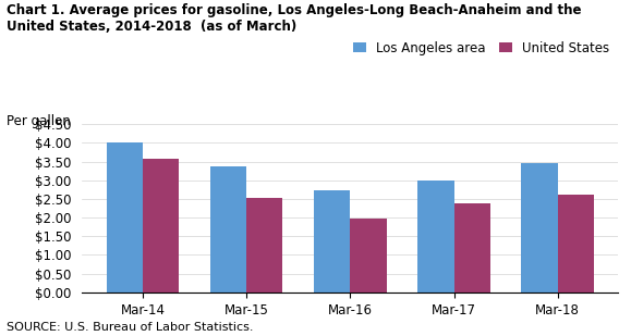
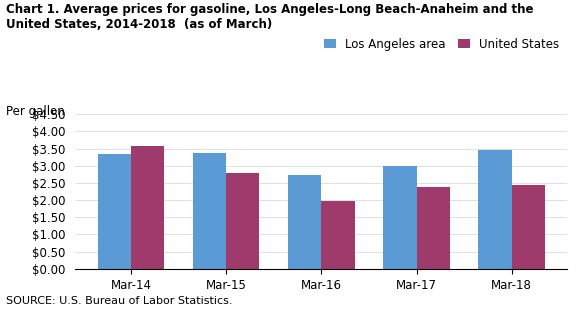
Los Angeles area/Mar-14: $4.02 -> $3.35
United States/Mar-15: $2.54 -> $2.80
United States/Mar-18: $2.62 -> $2.45
